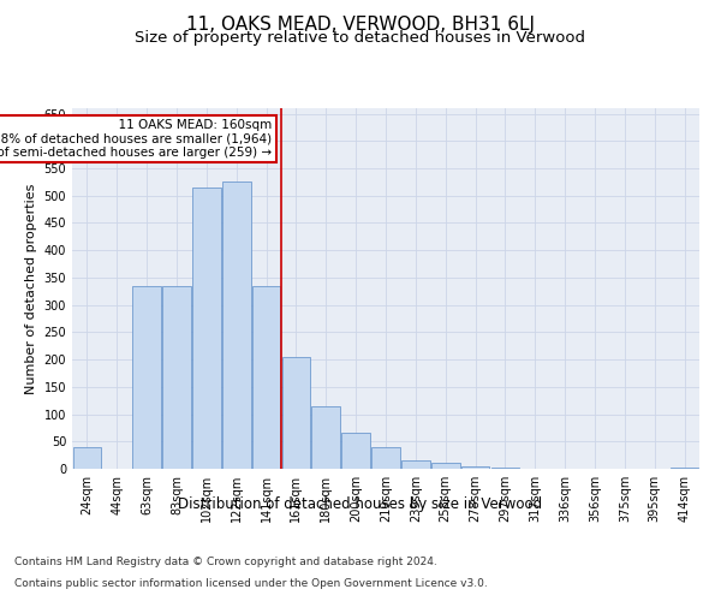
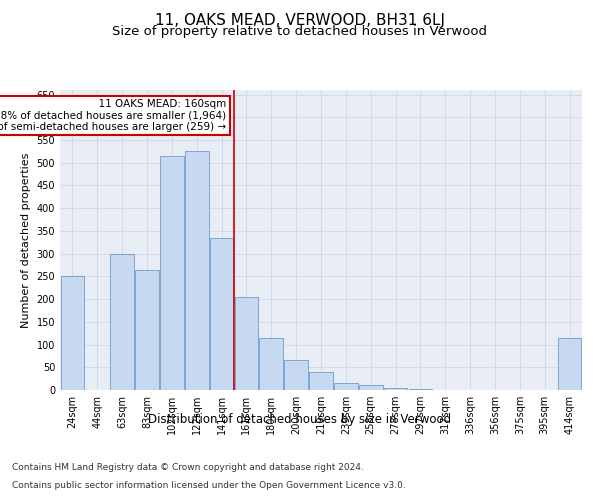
24sqm: 40 -> 250
63sqm: 335 -> 300
83sqm: 335 -> 265
414sqm: 2 -> 115
